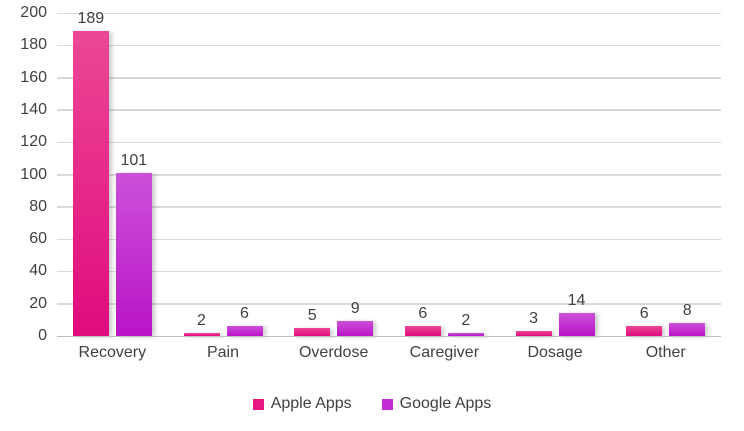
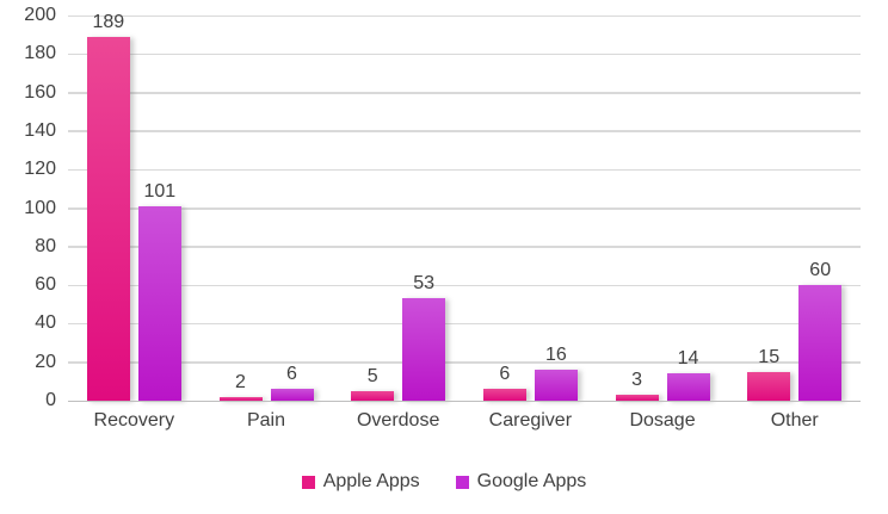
Google Apps/Overdose: 9 -> 53
Google Apps/Caregiver: 2 -> 16
Apple Apps/Other: 6 -> 15
Google Apps/Other: 8 -> 60
